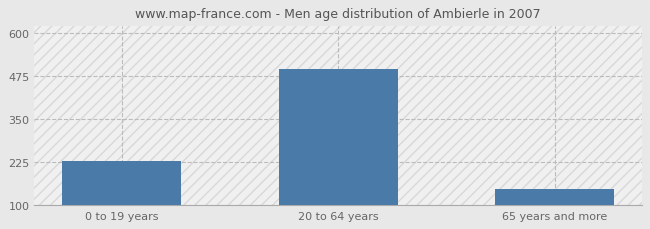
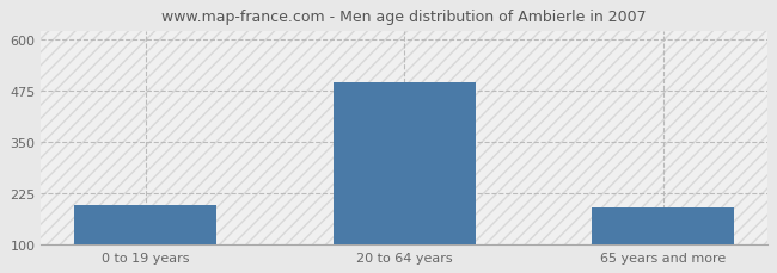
0 to 19 years: 228 -> 195
65 years and more: 148 -> 190
